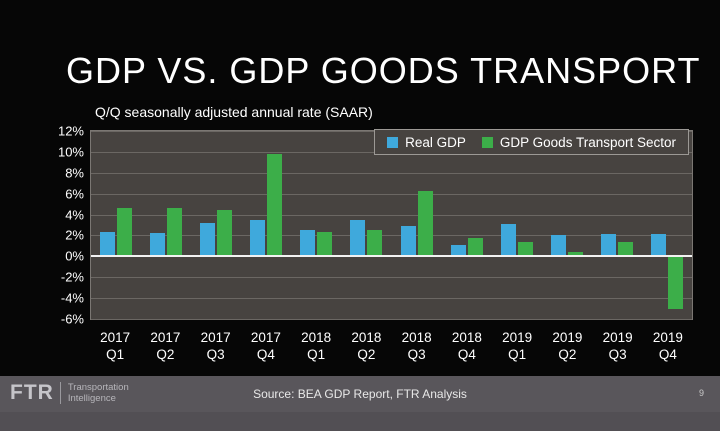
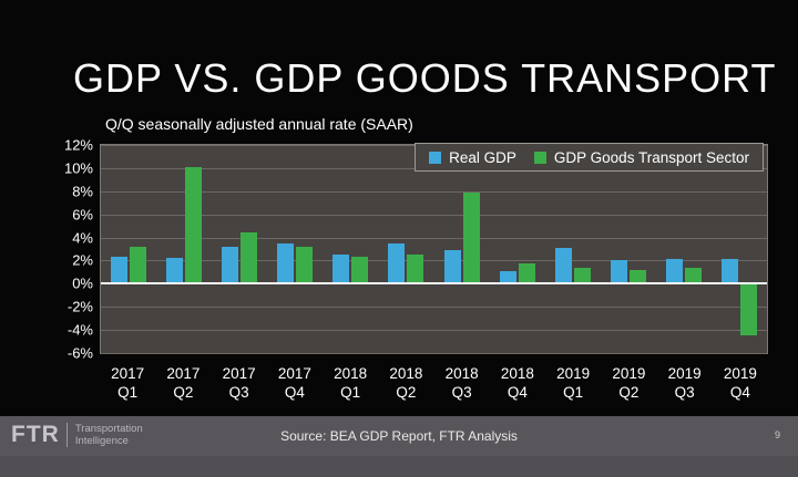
GDP Goods Transport Sector/2017 Q1: 4.6% -> 3.2%
GDP Goods Transport Sector/2017 Q2: 4.6% -> 10.1%
GDP Goods Transport Sector/2017 Q4: 9.8% -> 3.2%
GDP Goods Transport Sector/2018 Q3: 6.3% -> 7.9%
GDP Goods Transport Sector/2019 Q2: 0.4% -> 1.2%
GDP Goods Transport Sector/2019 Q4: -5.0% -> -4.4%
